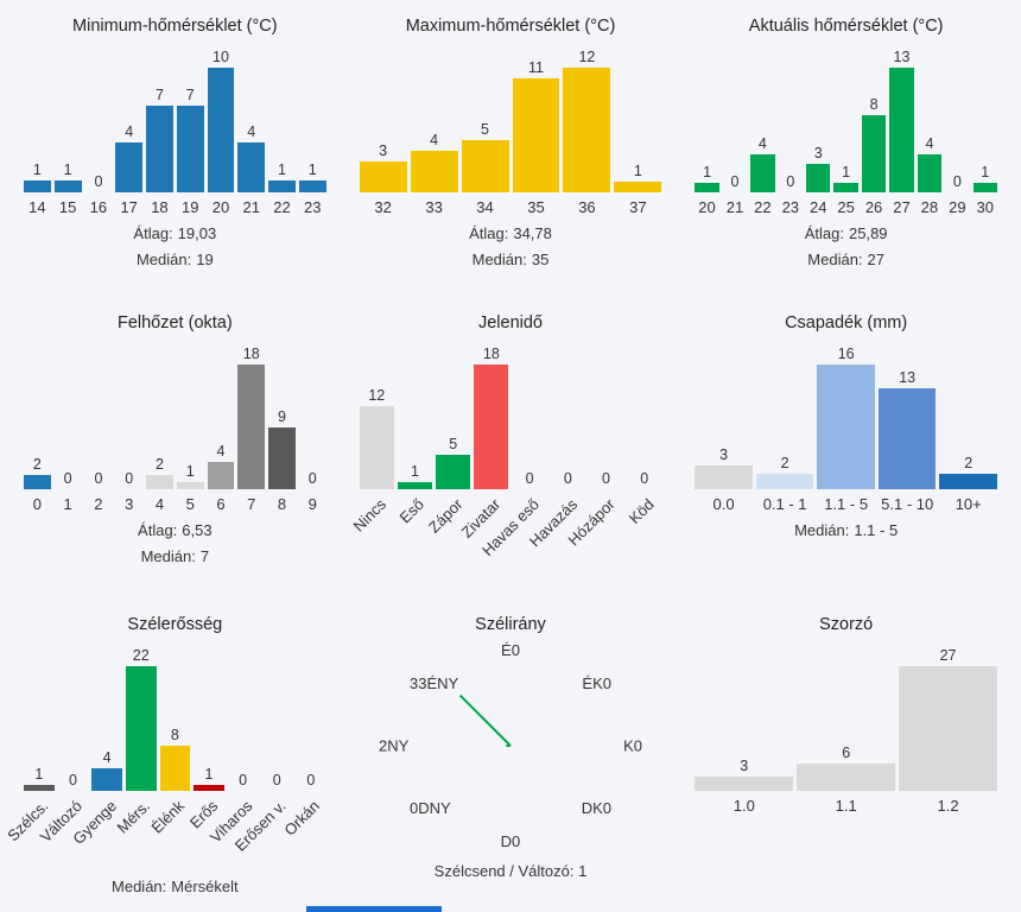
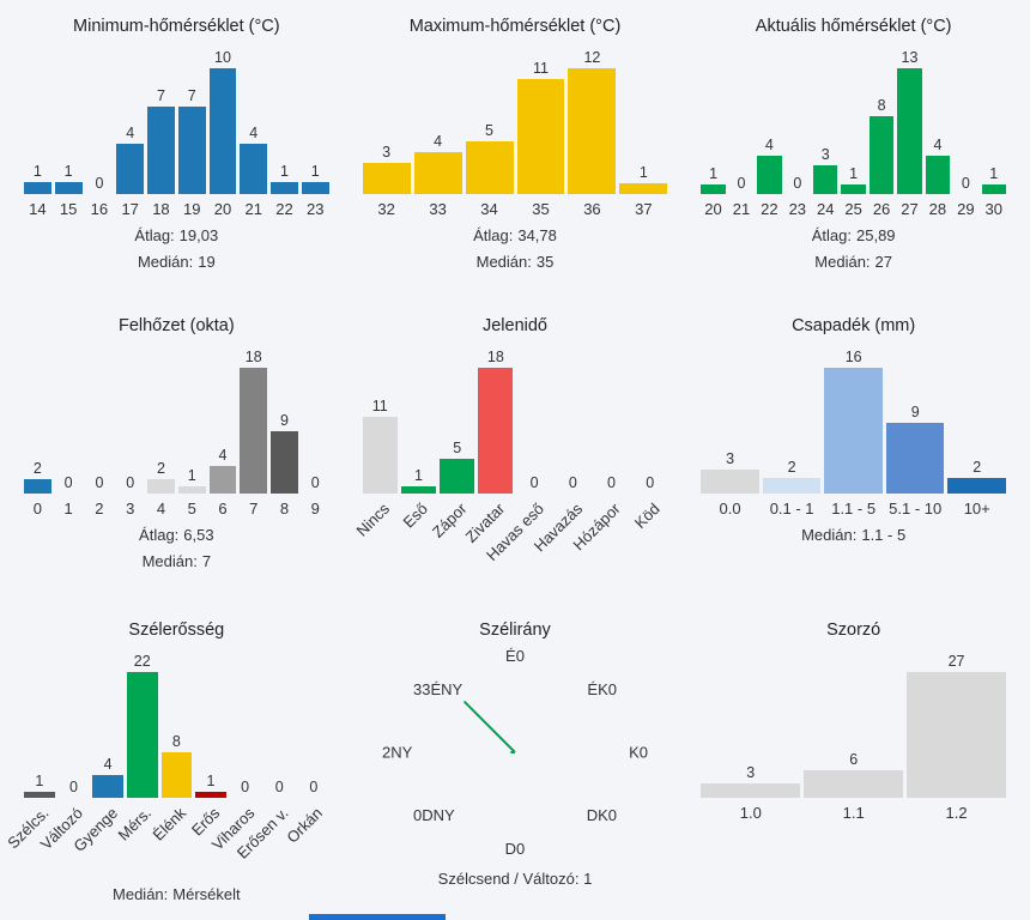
Jelenidő/Nincs: 12 -> 11
Csapadék (mm)/5.1 - 10: 13 -> 9
